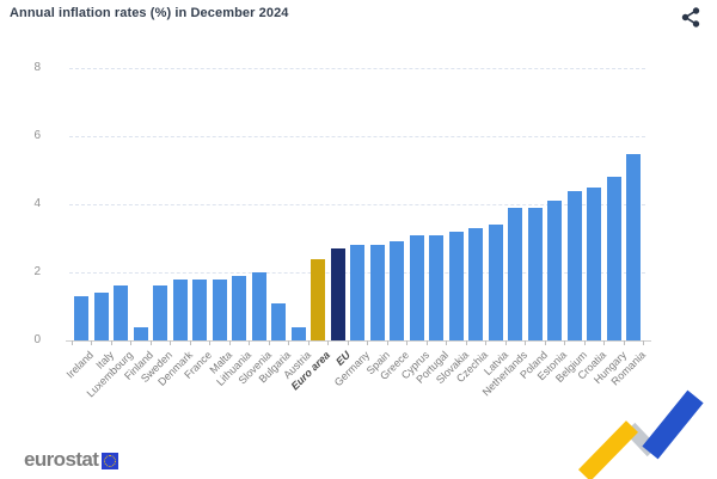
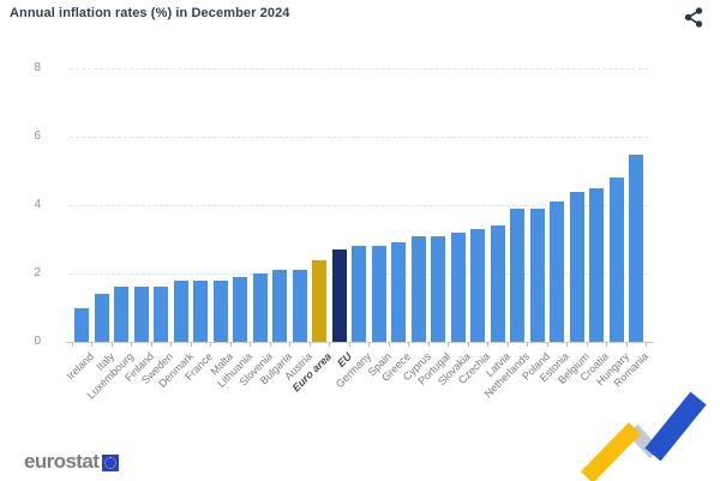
Ireland: 1.3 -> 1.0
Finland: 0.4 -> 1.6
Bulgaria: 1.1 -> 2.1
Austria: 0.4 -> 2.1
